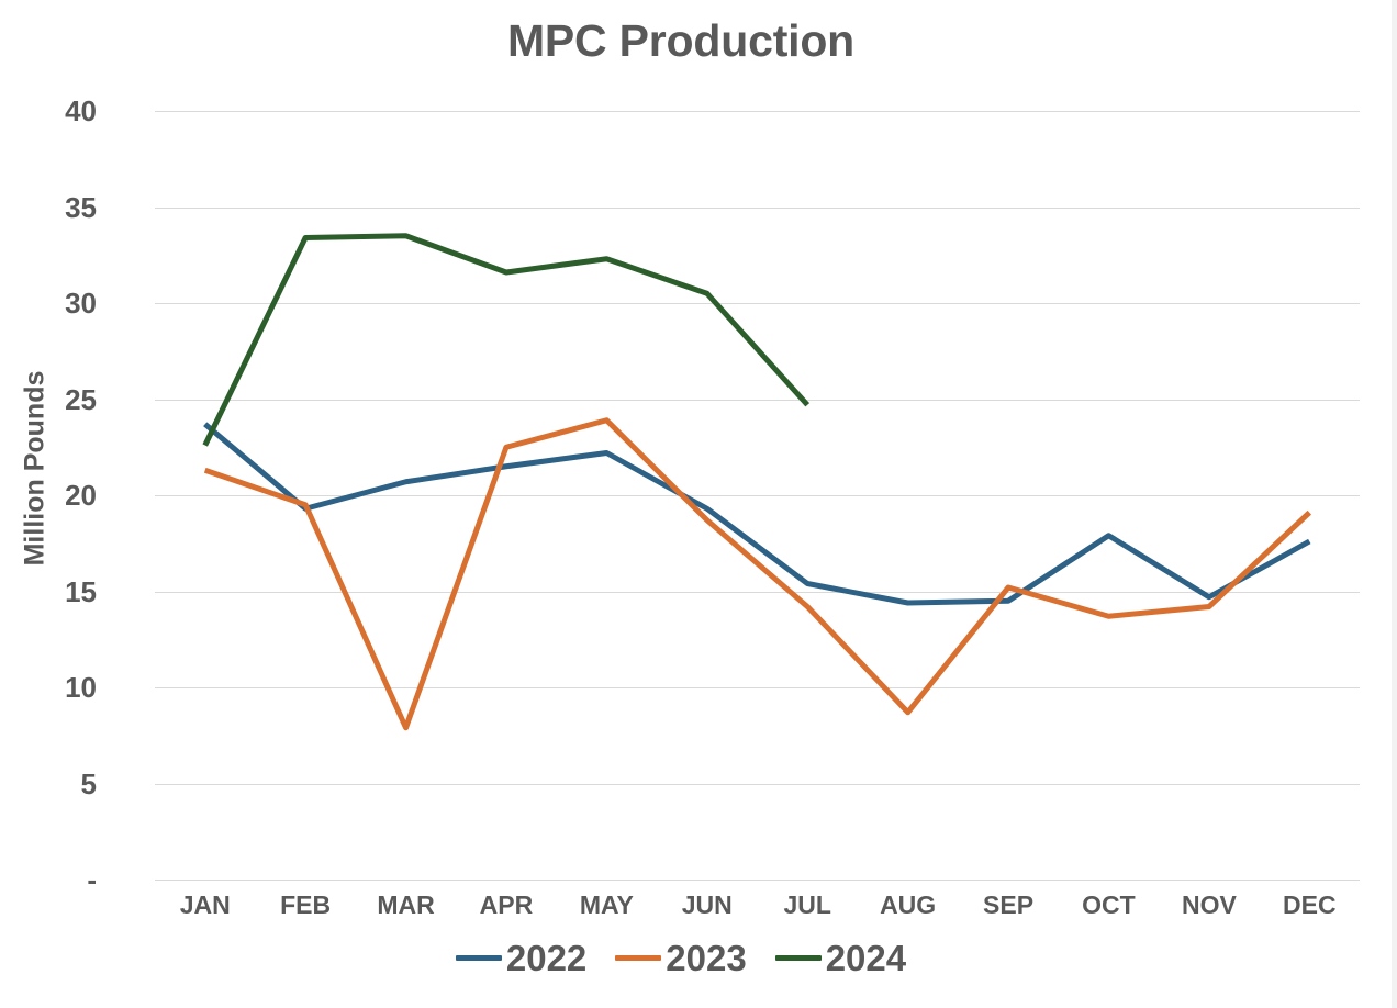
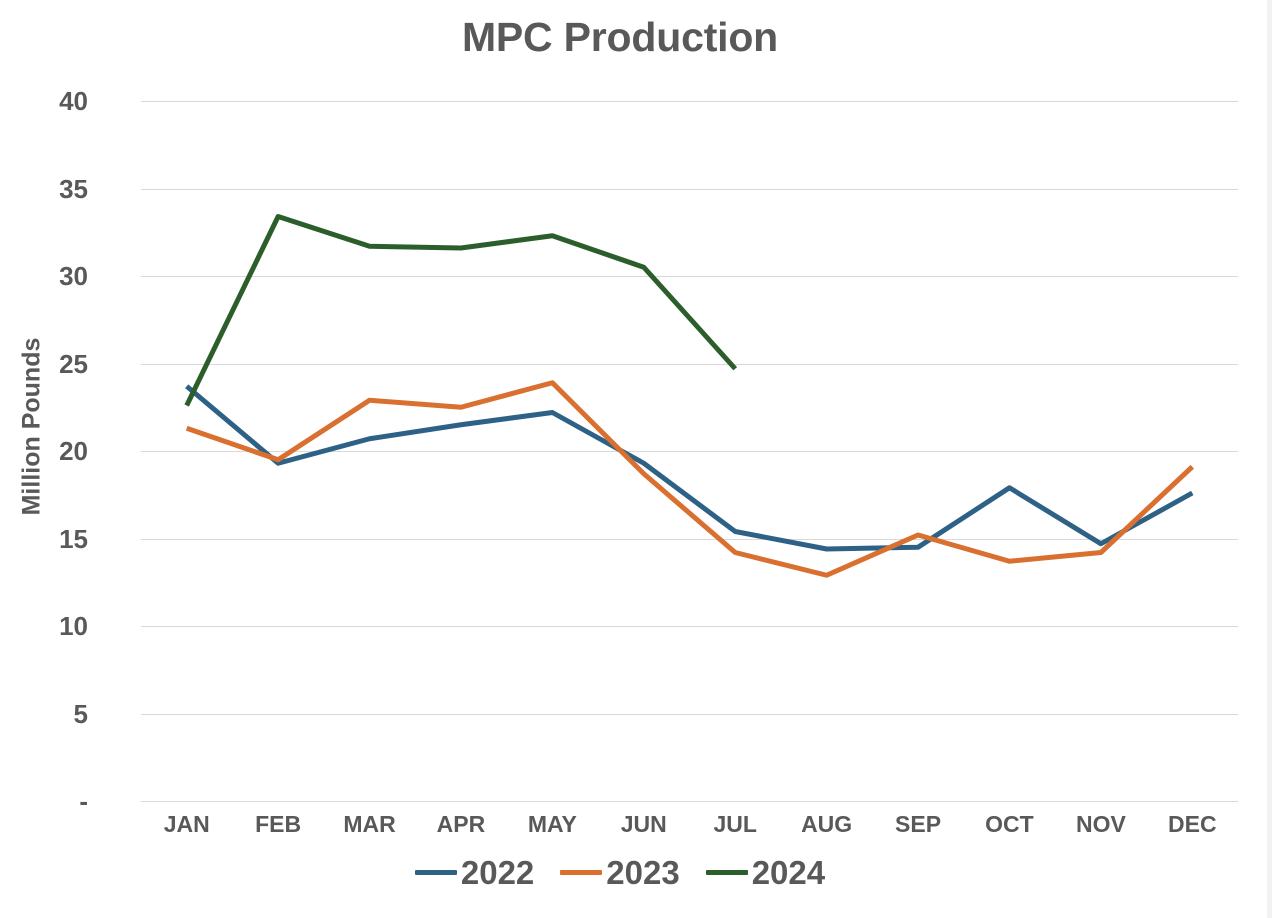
2023/MAR: 7.9 -> 22.9
2024/MAR: 33.5 -> 31.7
2023/AUG: 8.7 -> 12.9
